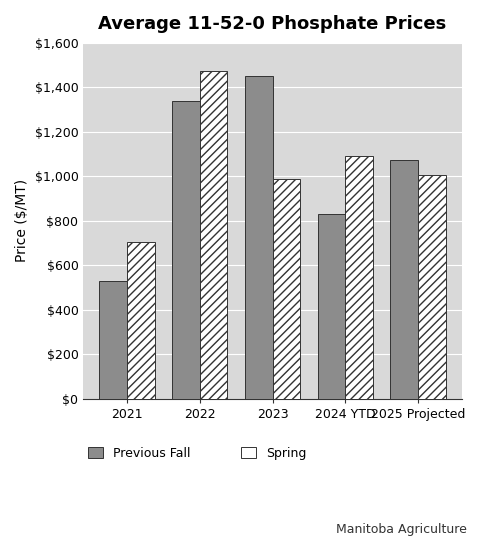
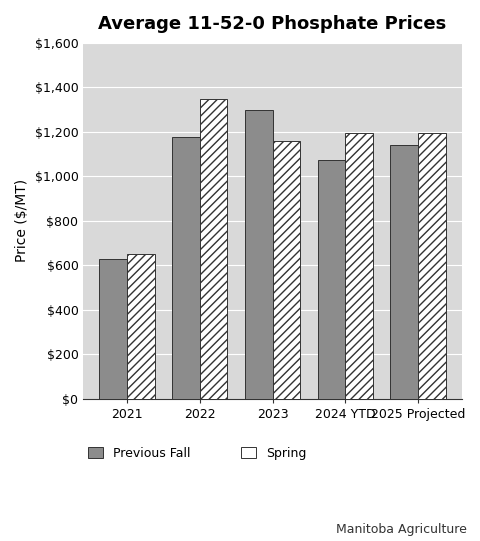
Previous Fall/2021: $530 -> $630
Spring/2021: $705 -> $650
Previous Fall/2022: $1,340 -> $1,175
Spring/2022: $1,475 -> $1,350
Previous Fall/2023: $1,450 -> $1,300
Spring/2023: $990 -> $1,160
Previous Fall/2024 YTD: $830 -> $1,075
Spring/2024 YTD: $1,090 -> $1,195
Previous Fall/2025 Projected: $1,075 -> $1,140
Spring/2025 Projected: $1,005 -> $1,195
